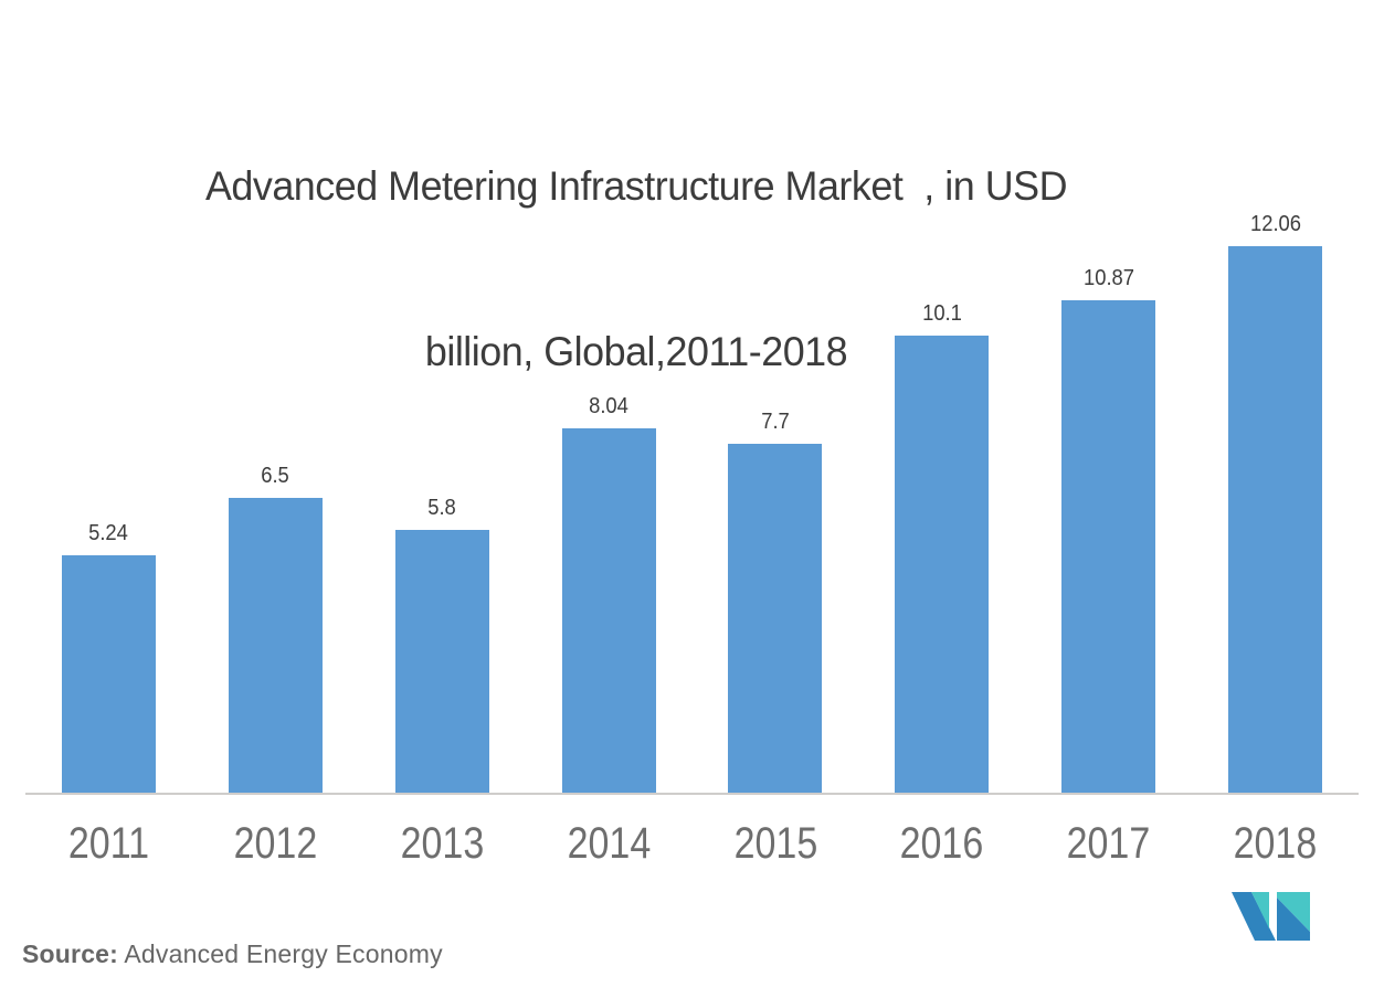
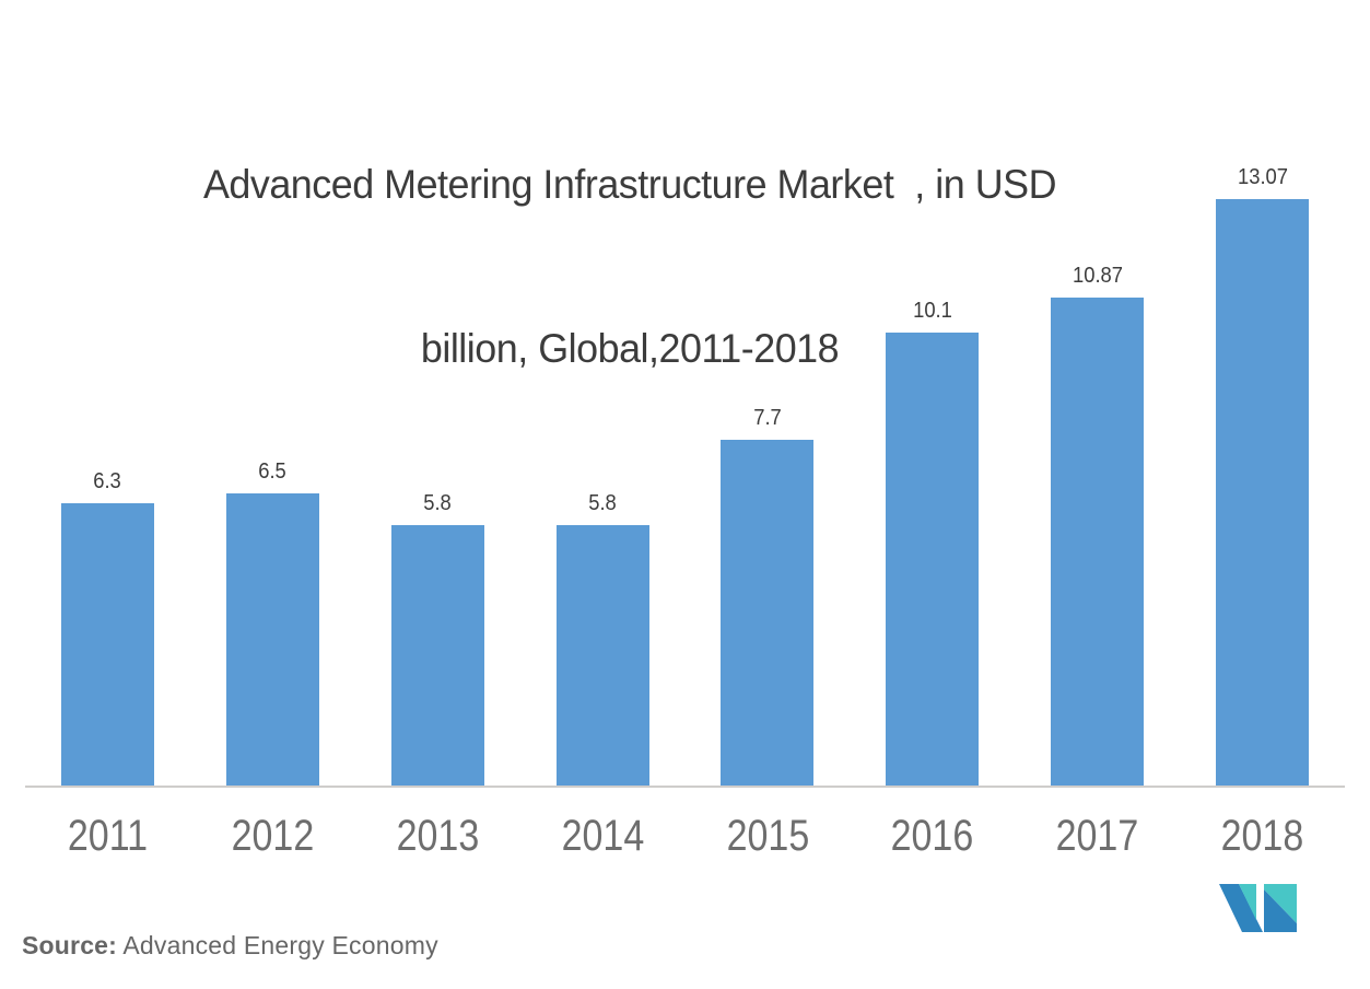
2011: 5.24 -> 6.3
2014: 8.04 -> 5.8
2018: 12.06 -> 13.07
